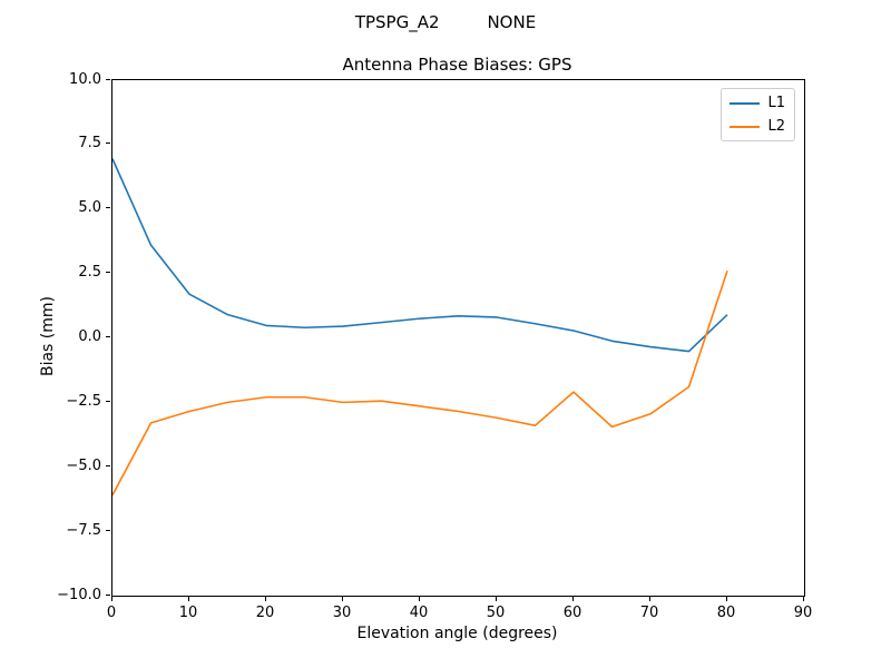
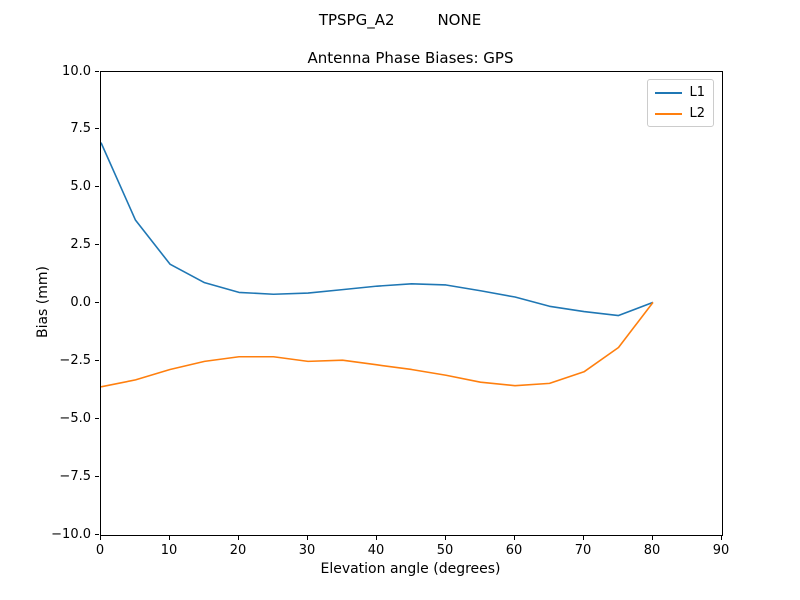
L2/0: -6.1 -> -3.6
L2/60: -2.1 -> -3.5
L1/80: 0.9 -> 0.1
L2/80: 2.6 -> 0.1
